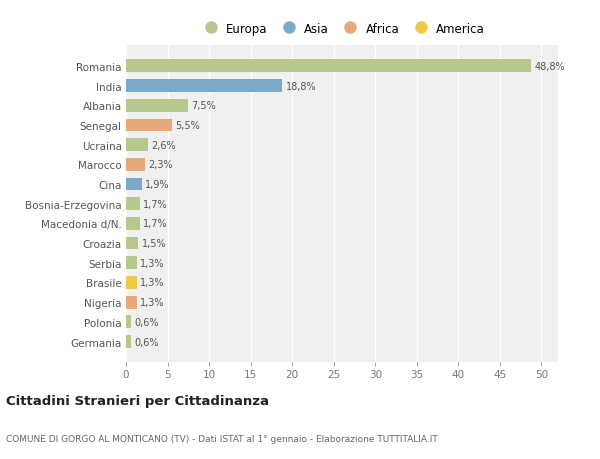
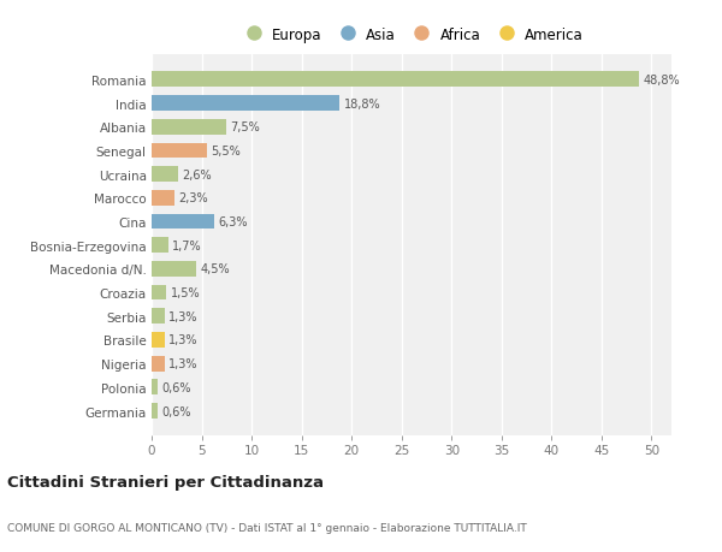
Cina: 1,9% -> 6,3%
Macedonia d/N.: 1,7% -> 4,5%
